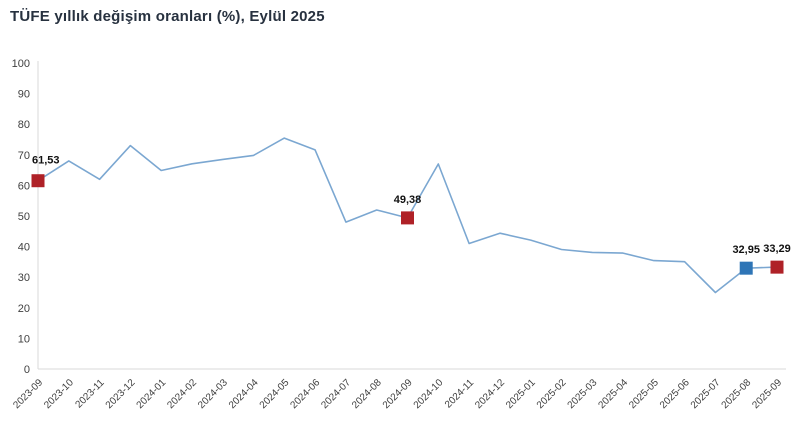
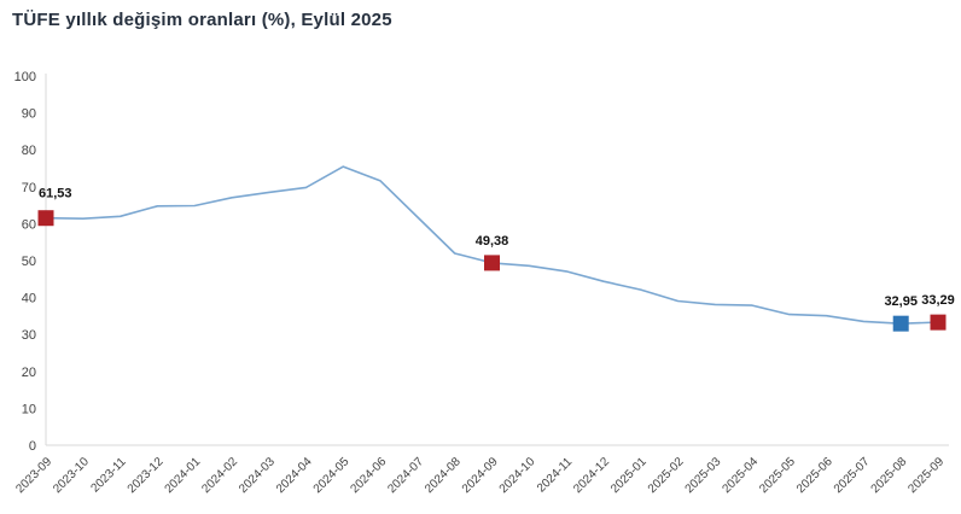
2023-10: 68 -> 61
2023-12: 73 -> 65
2024-07: 48 -> 62
2024-10: 67 -> 49
2024-11: 41 -> 47
2025-07: 25 -> 34
